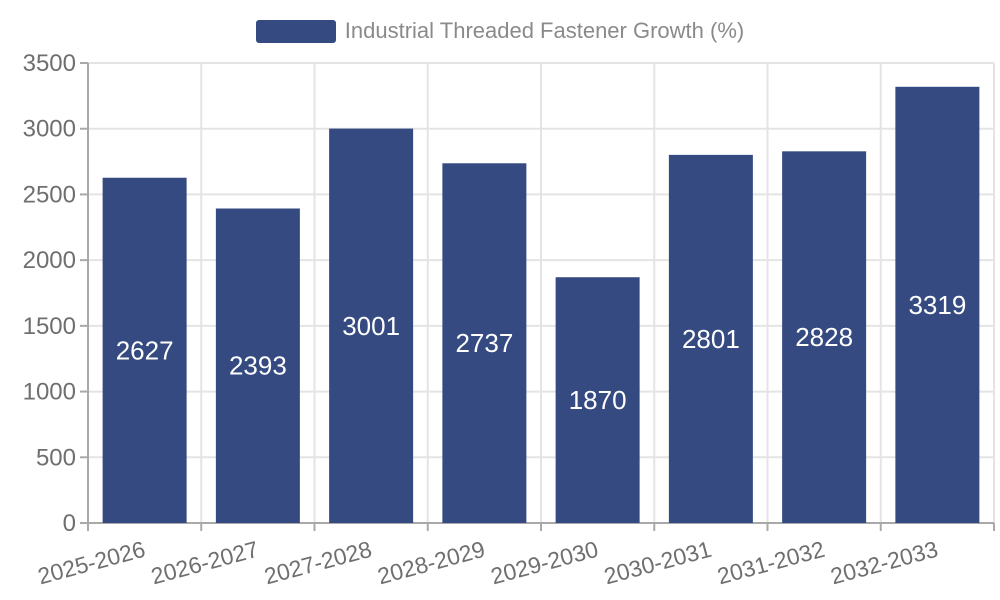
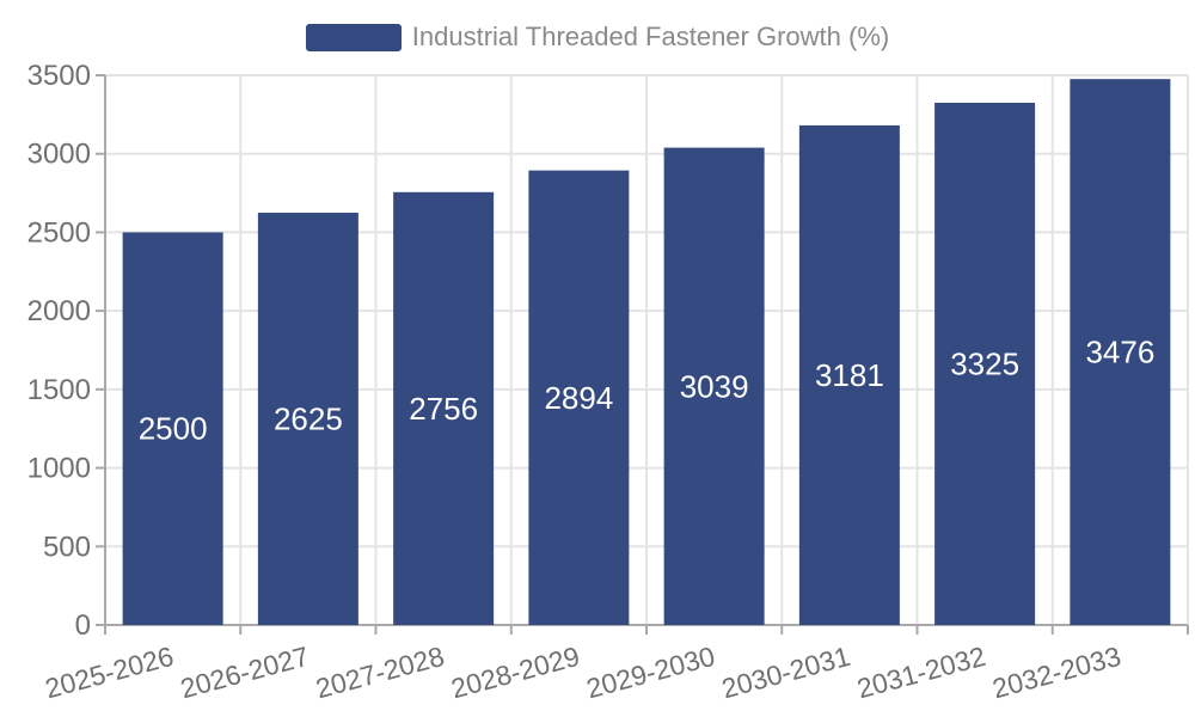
2025-2026: 2627 -> 2500
2026-2027: 2393 -> 2625
2027-2028: 3001 -> 2756
2028-2029: 2737 -> 2894
2029-2030: 1870 -> 3039
2030-2031: 2801 -> 3181
2031-2032: 2828 -> 3325
2032-2033: 3319 -> 3476
